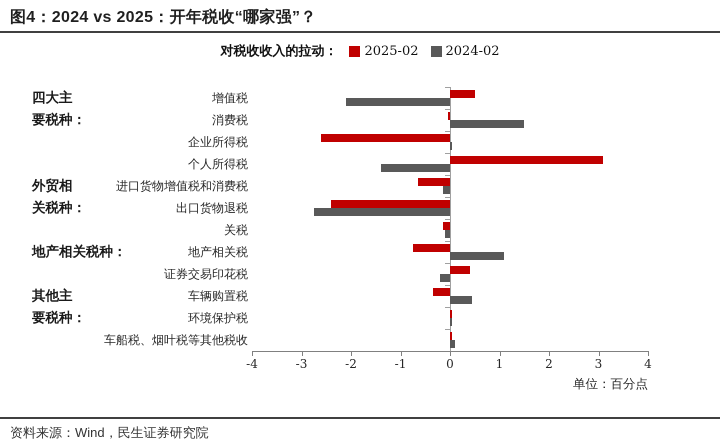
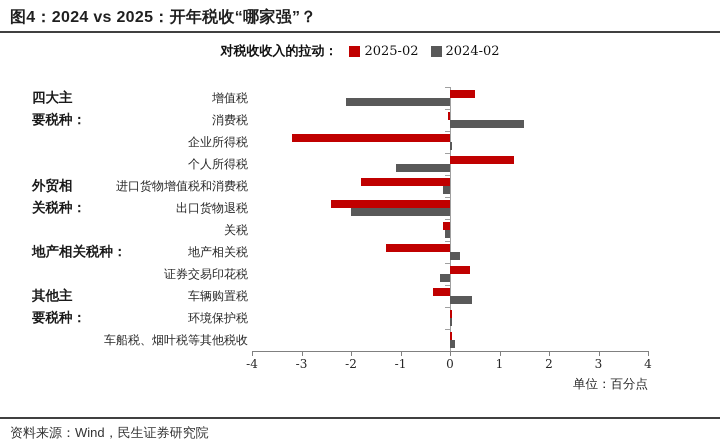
2025-02/企业所得税: -2.6 -> -3.2
2025-02/个人所得税: 3.1 -> 1.3
2024-02/个人所得税: -1.4 -> -1.1
2025-02/进口货物增值税和消费税: -0.7 -> -1.8
2024-02/出口货物退税: -2.8 -> -2.0
2025-02/地产相关税: -0.8 -> -1.3
2024-02/地产相关税: 1.1 -> 0.2
